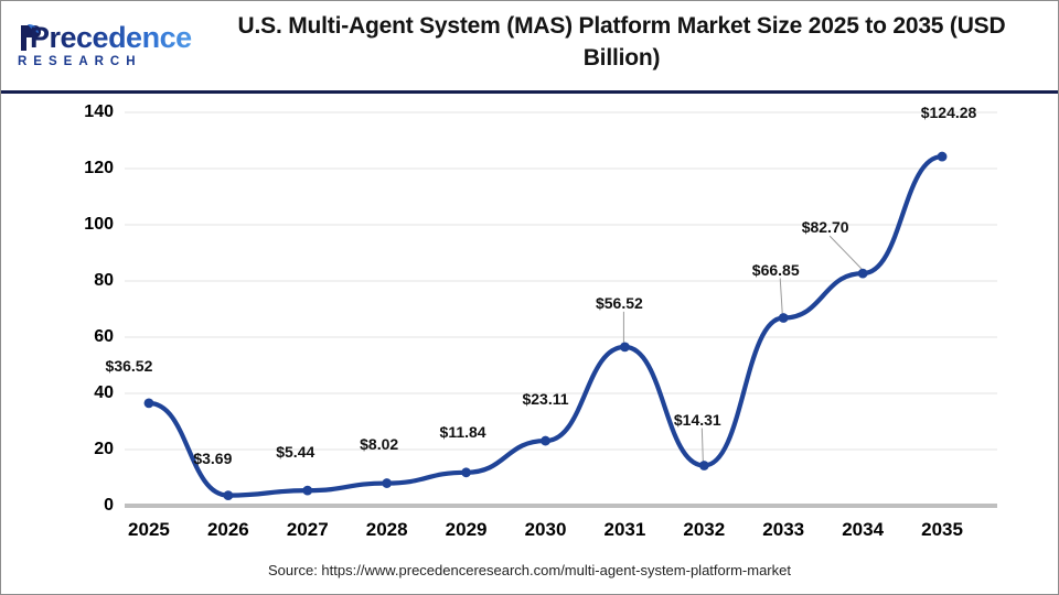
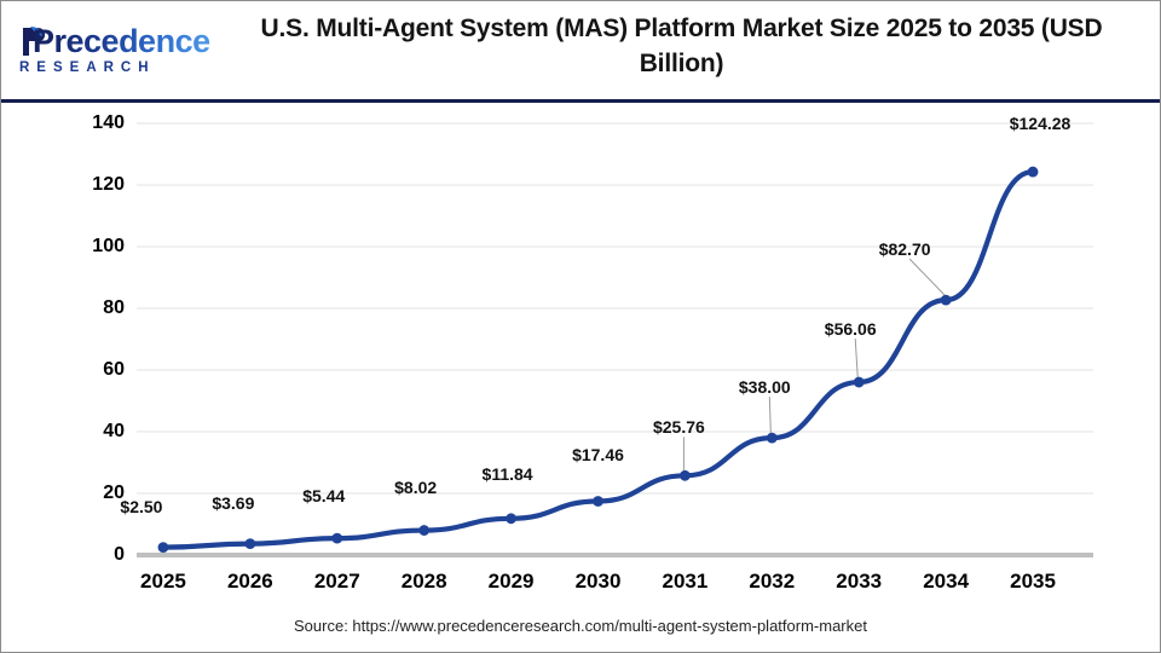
2025: $36.52 -> $2.50
2030: $23.11 -> $17.46
2031: $56.52 -> $25.76
2032: $14.31 -> $38.00
2033: $66.85 -> $56.06
